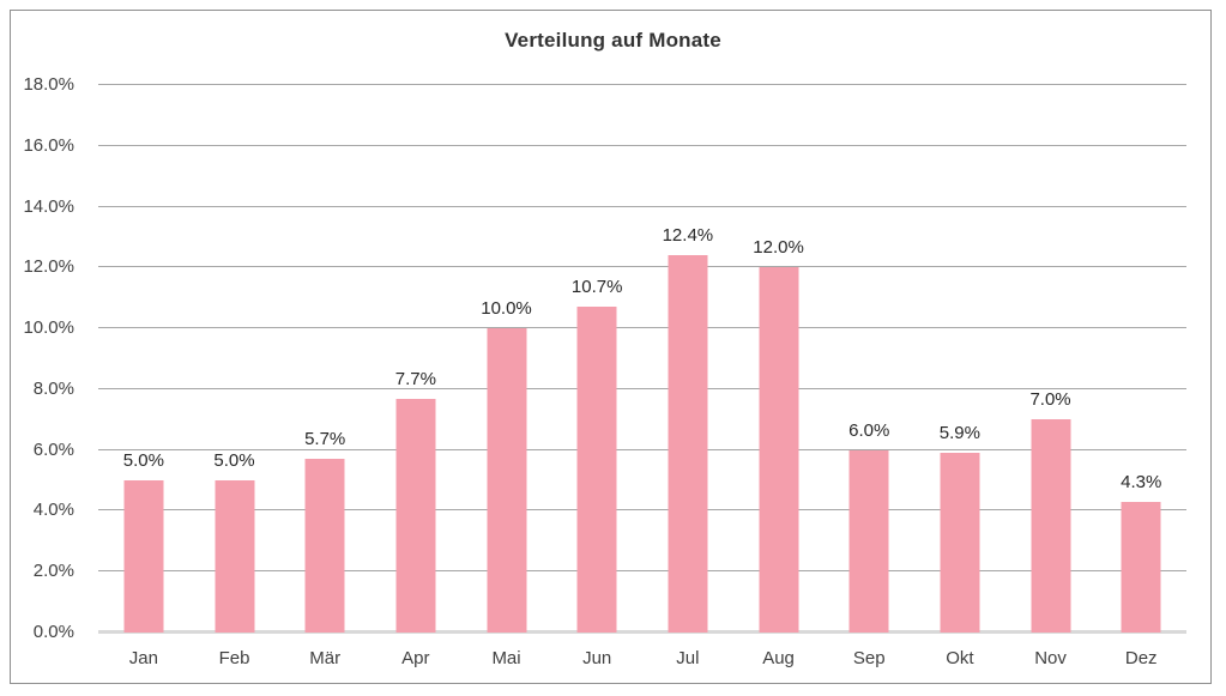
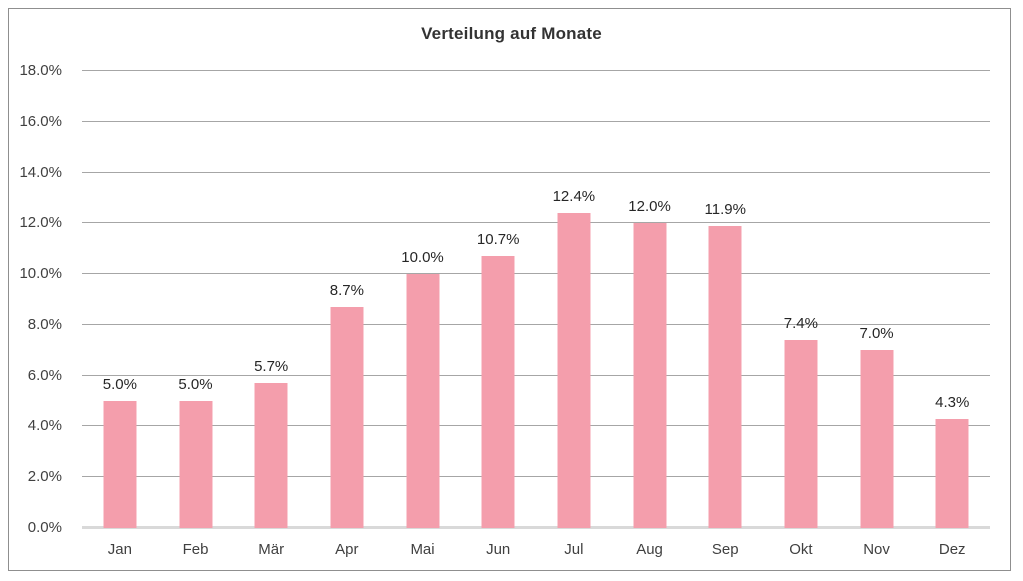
Apr: 7.7% -> 8.7%
Sep: 6.0% -> 11.9%
Okt: 5.9% -> 7.4%
